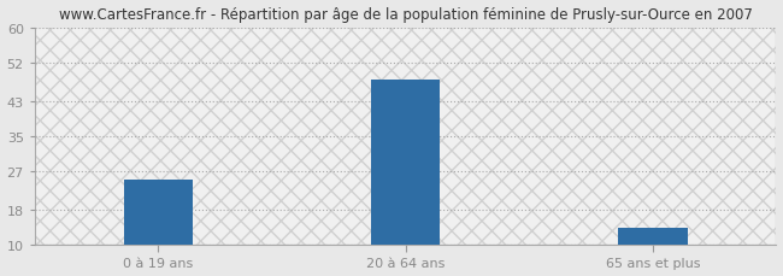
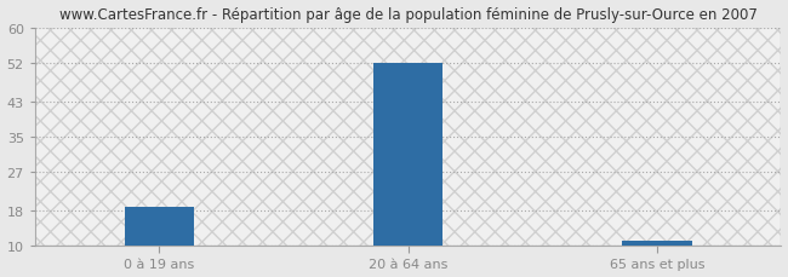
0 à 19 ans: 25 -> 19
20 à 64 ans: 48 -> 52
65 ans et plus: 14 -> 11
